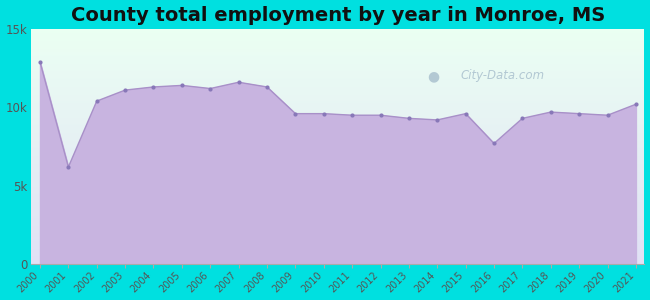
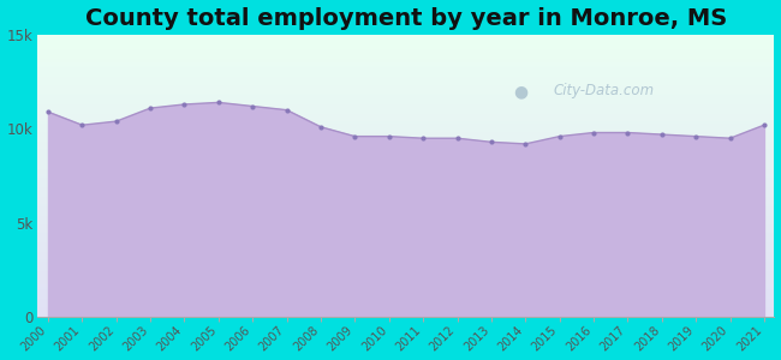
2000: 12.9k -> 10.9k
2001: 6.2k -> 10.2k
2007: 11.6k -> 11.0k
2008: 11.3k -> 10.1k
2016: 7.7k -> 9.8k
2017: 9.3k -> 9.8k
